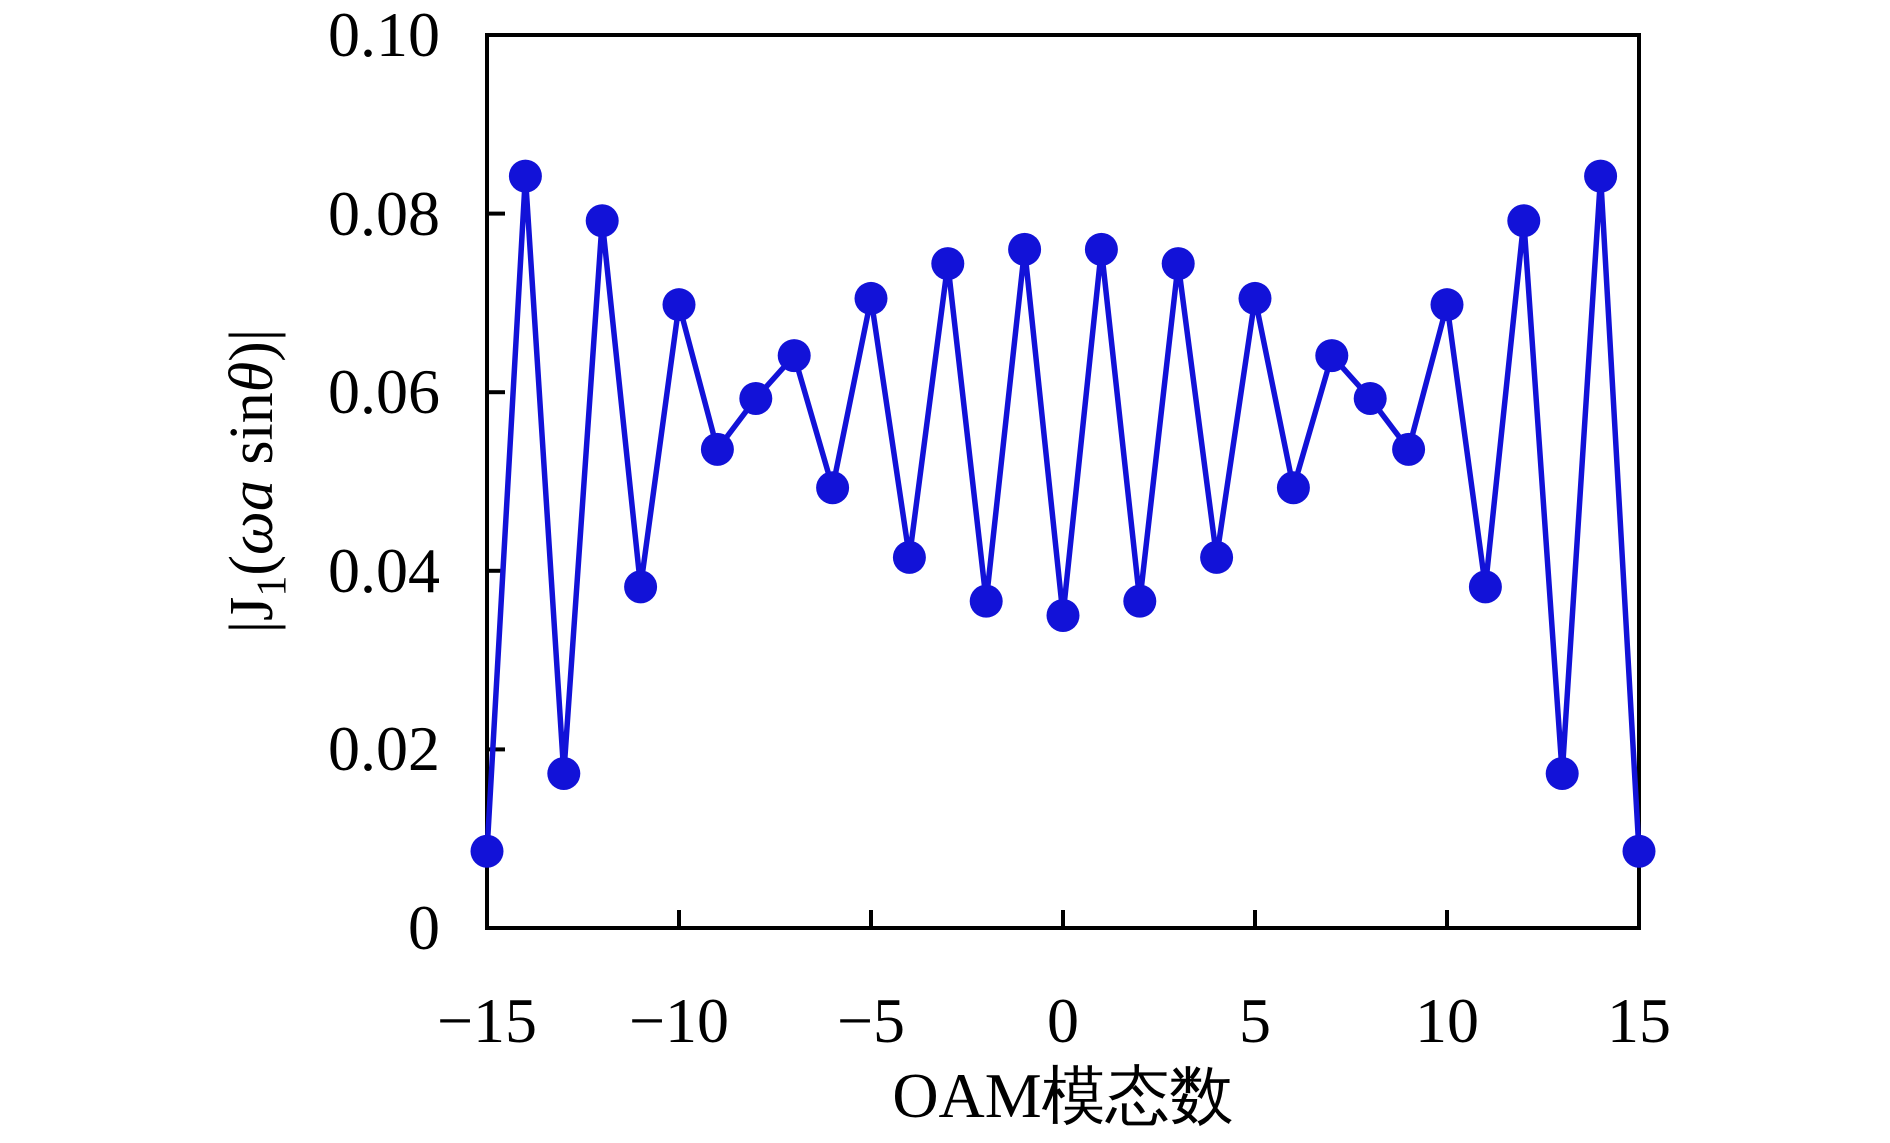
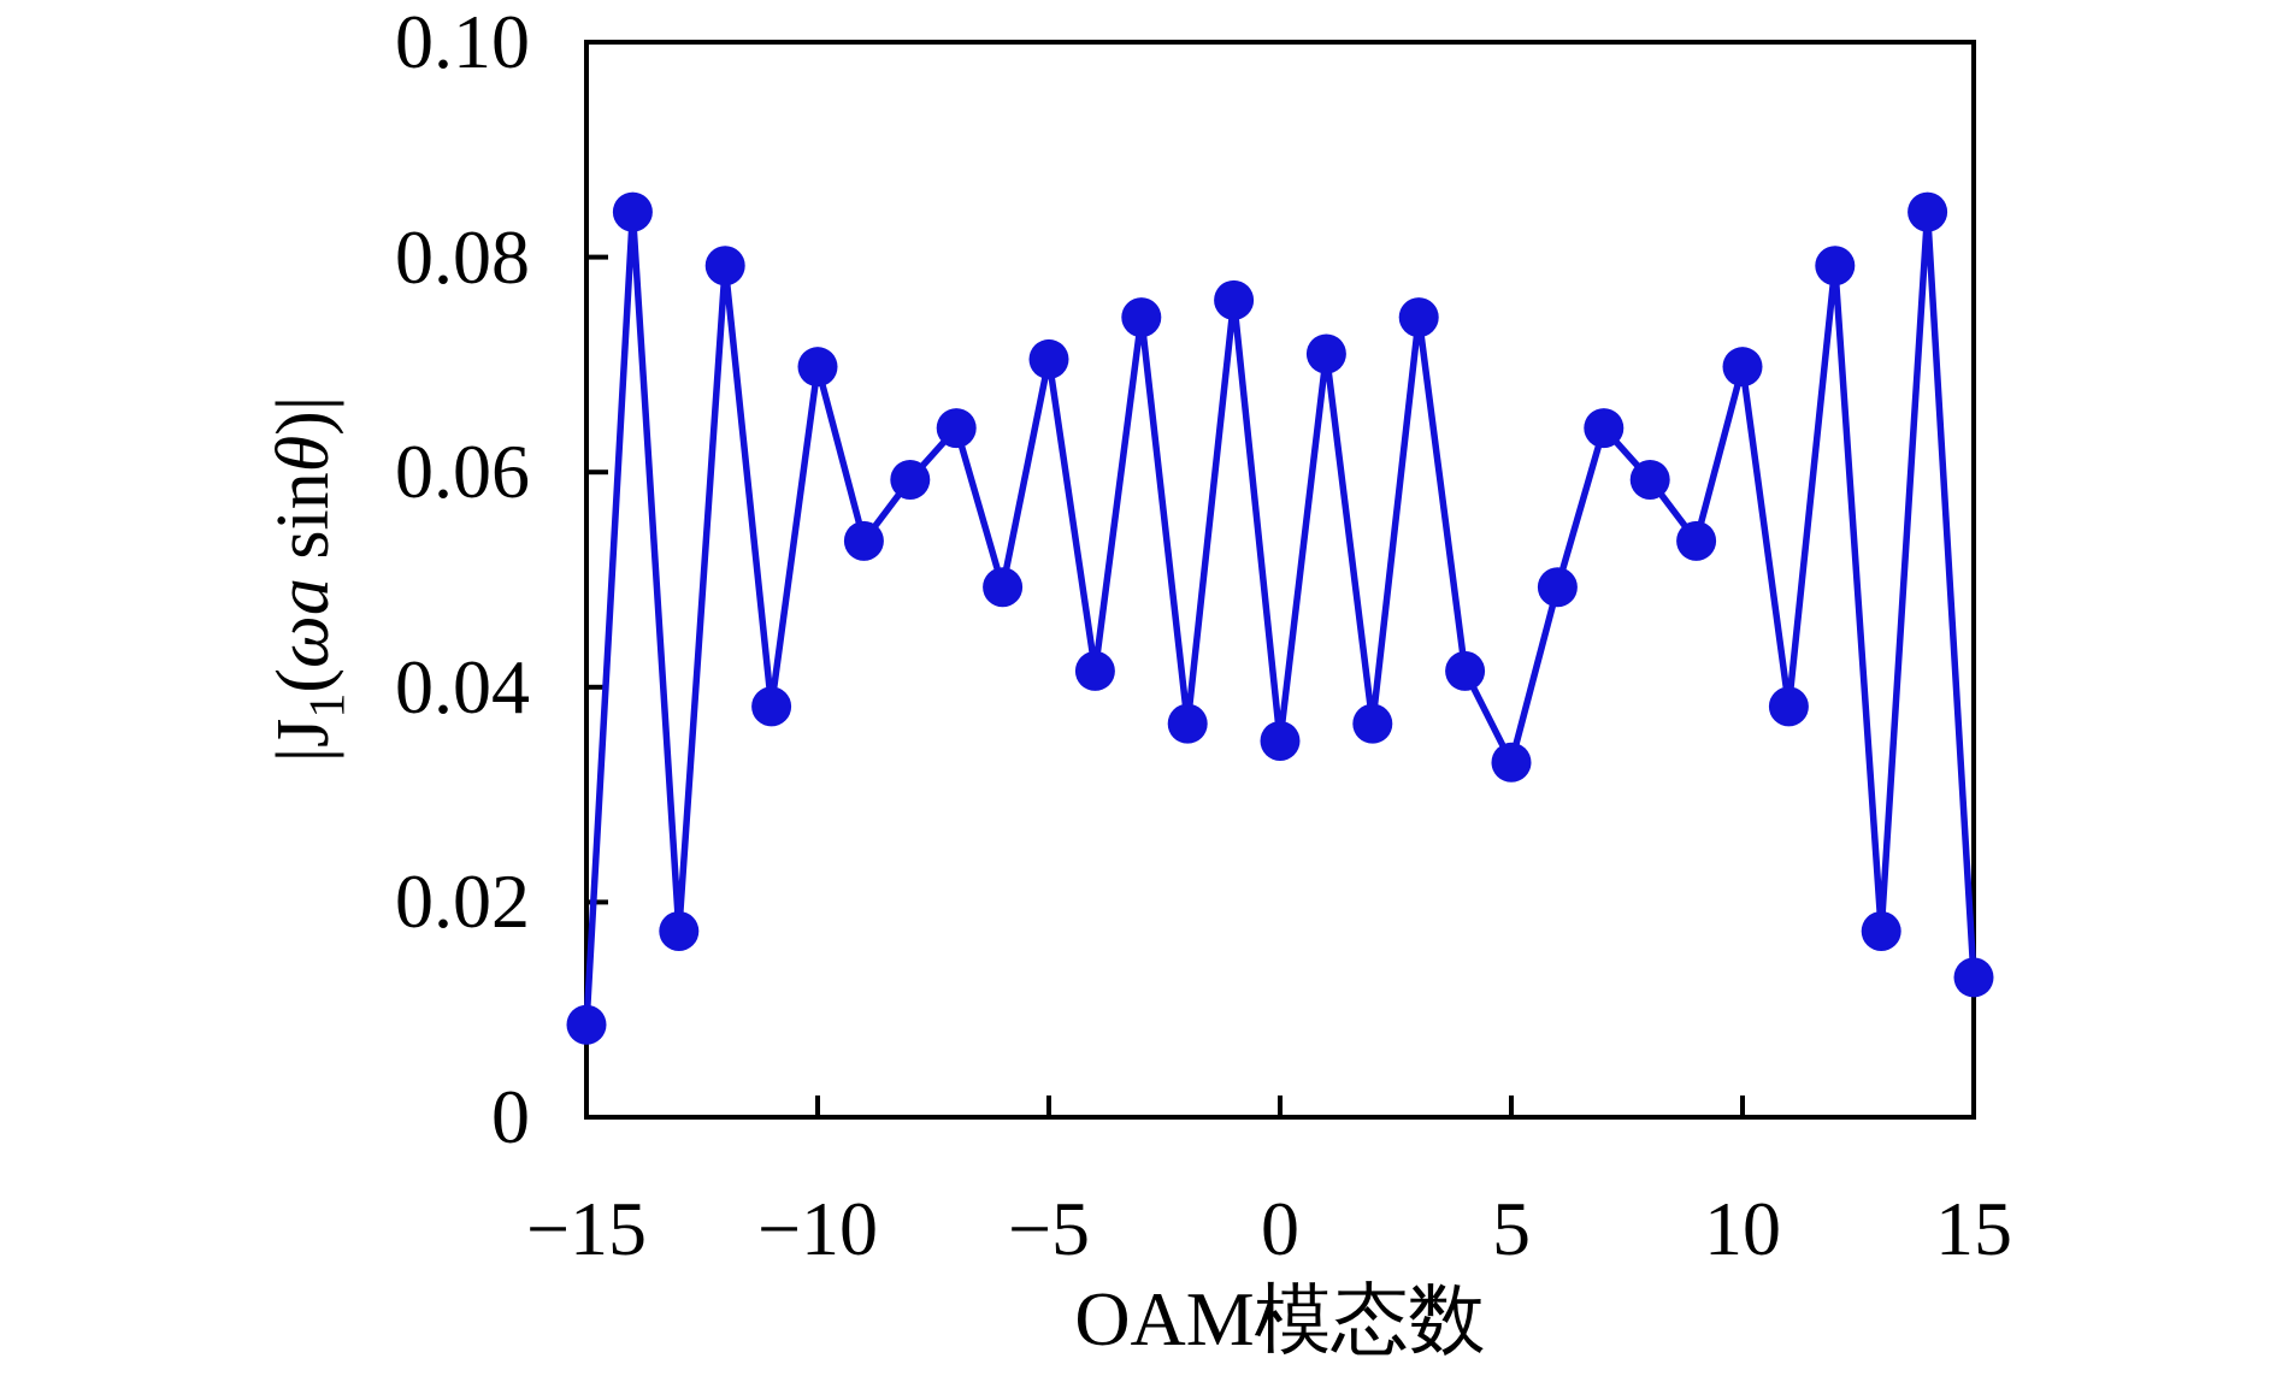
1: 0.076 -> 0.071
5: 0.070 -> 0.033
15: 0.009 -> 0.013
